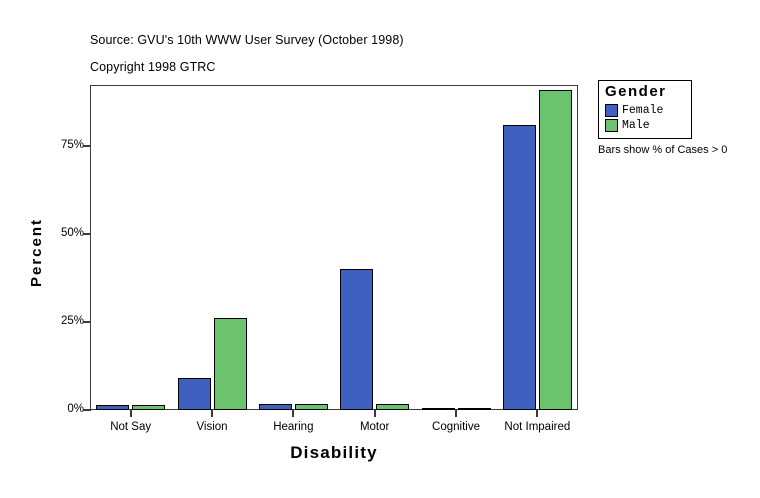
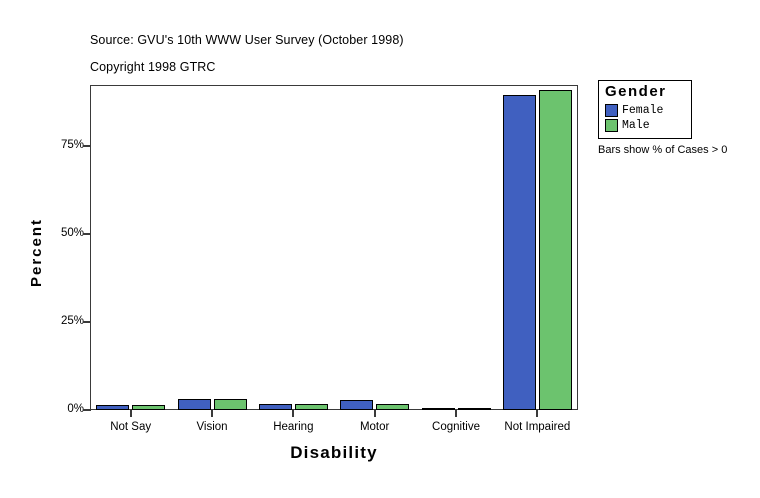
Female/Vision: 9% -> 3%
Male/Vision: 26% -> 3%
Female/Motor: 40% -> 3%
Female/Not Impaired: 81% -> 90%
